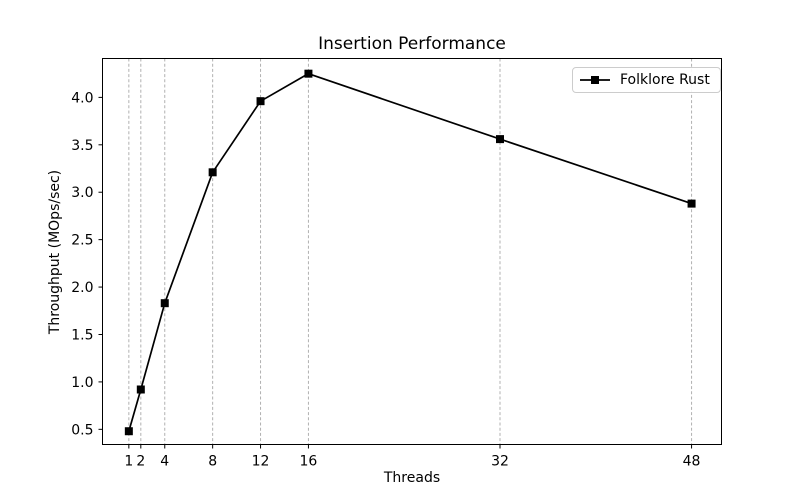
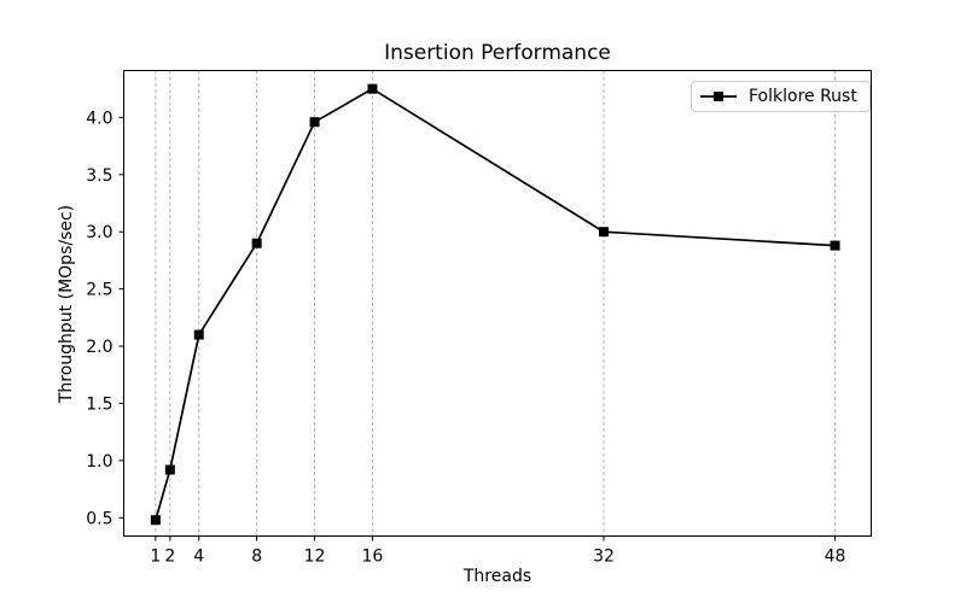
4: 1.8 -> 2.1
8: 3.2 -> 2.9
32: 3.6 -> 3.0
